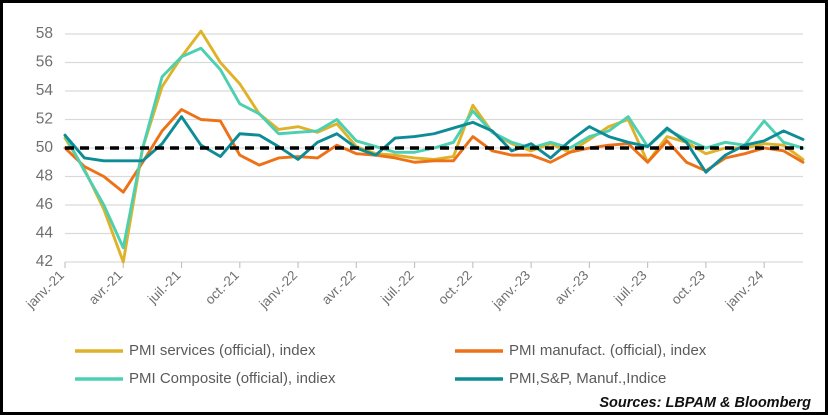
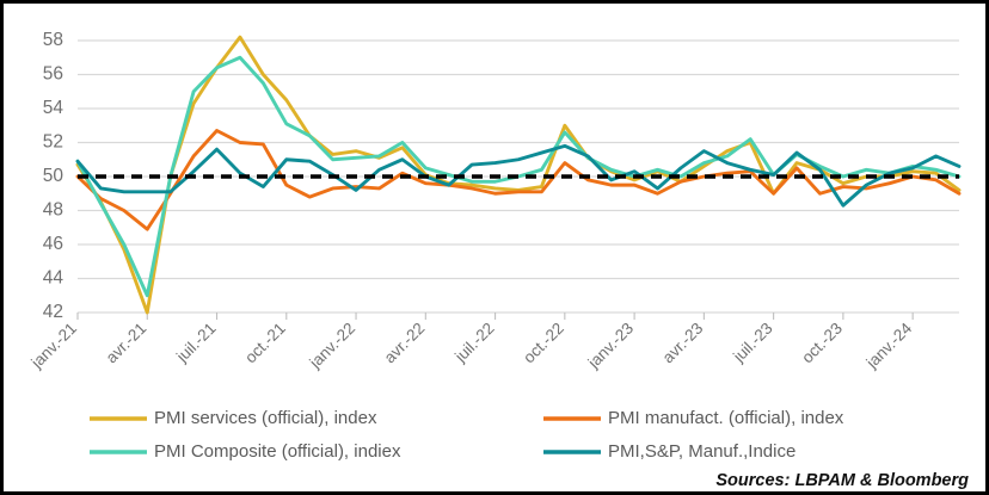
PMI,S&P, Manuf.,Indice/juil.-21: 52.2 -> 51.6
PMI manufact. (official), index/oct.-23: 48.4 -> 49.4
PMI Composite (official), indiex/janv.-24: 51.9 -> 50.6
